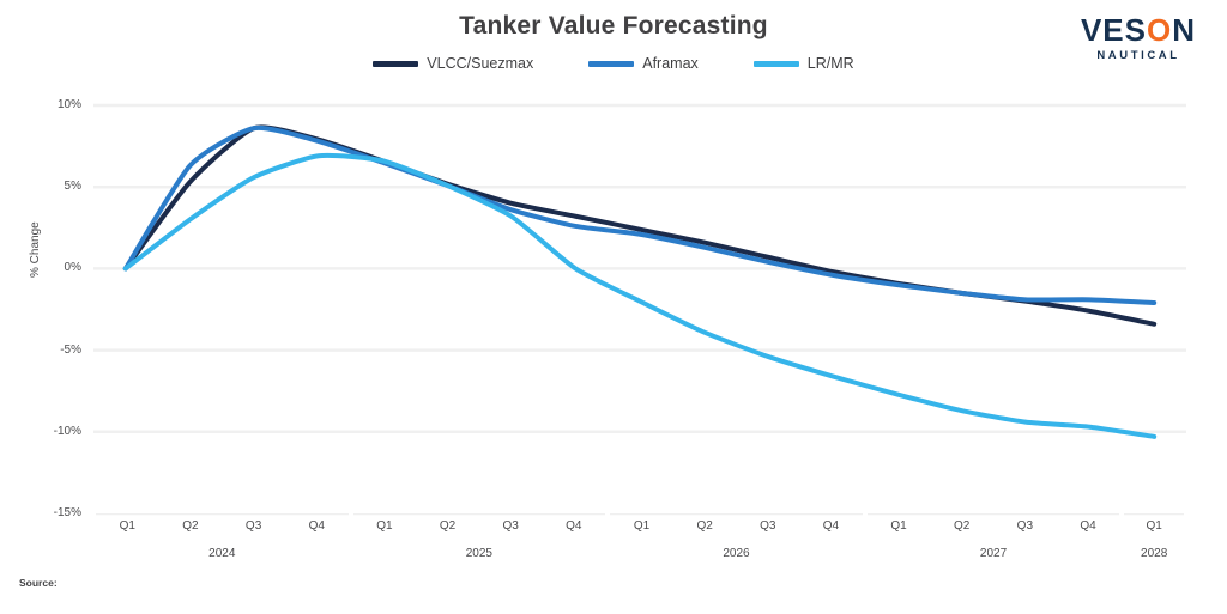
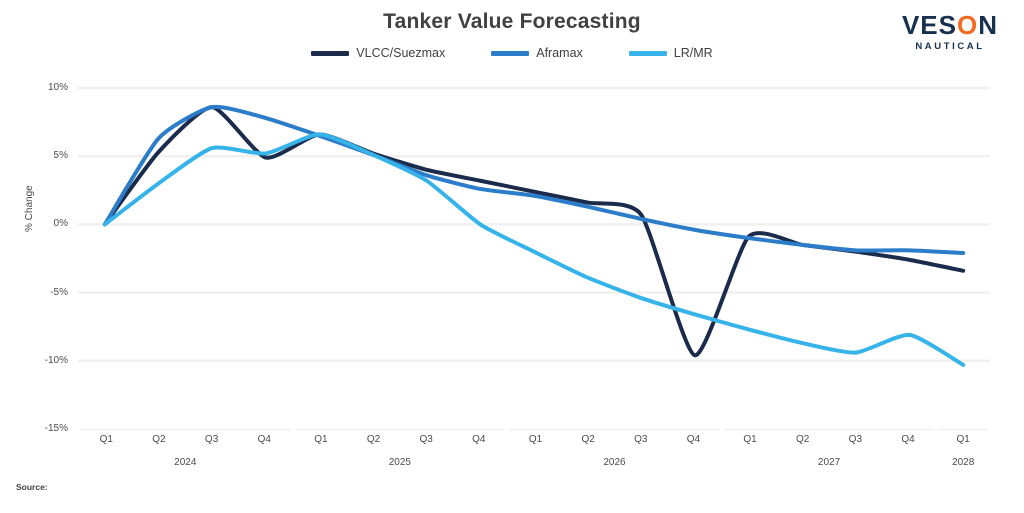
VLCC/Suezmax/Q4 2024: 7.9% -> 4.9%
LR/MR/Q4 2024: 6.9% -> 5.2%
VLCC/Suezmax/Q4 2026: -0.2% -> -9.6%
LR/MR/Q4 2027: -9.7% -> -8.1%
